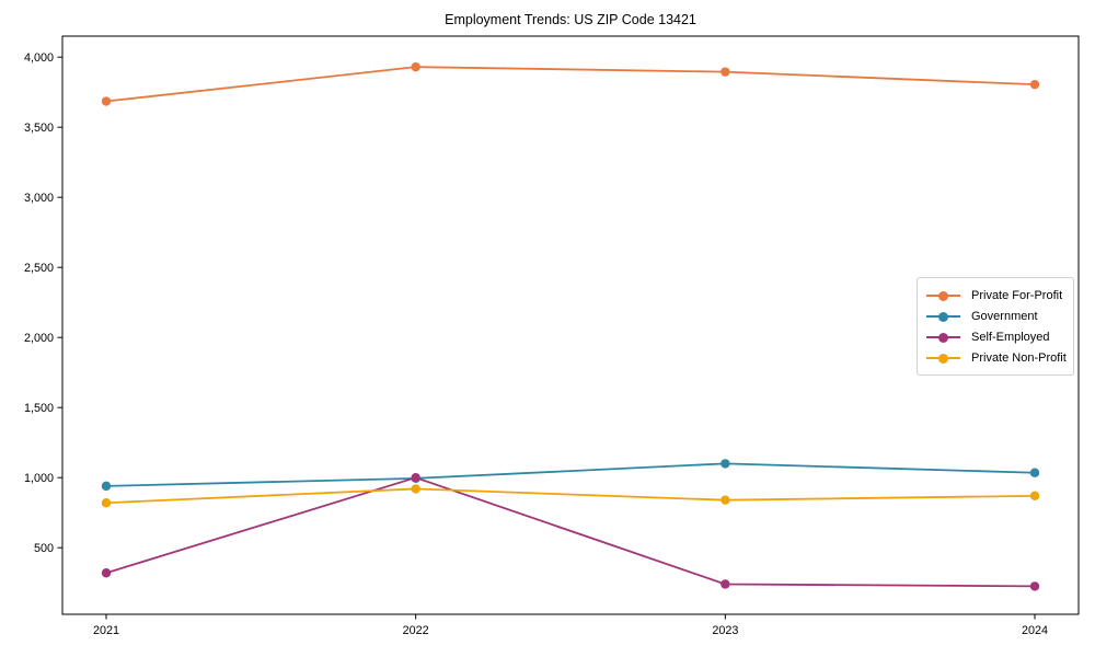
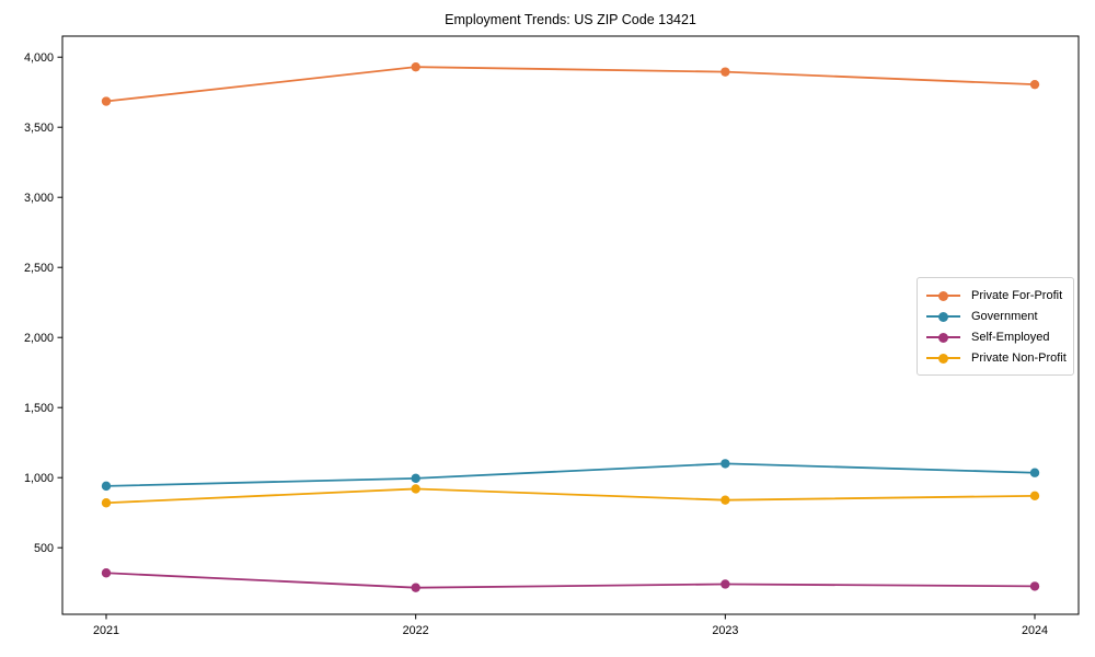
Self-Employed/2022: 1000 -> 220
